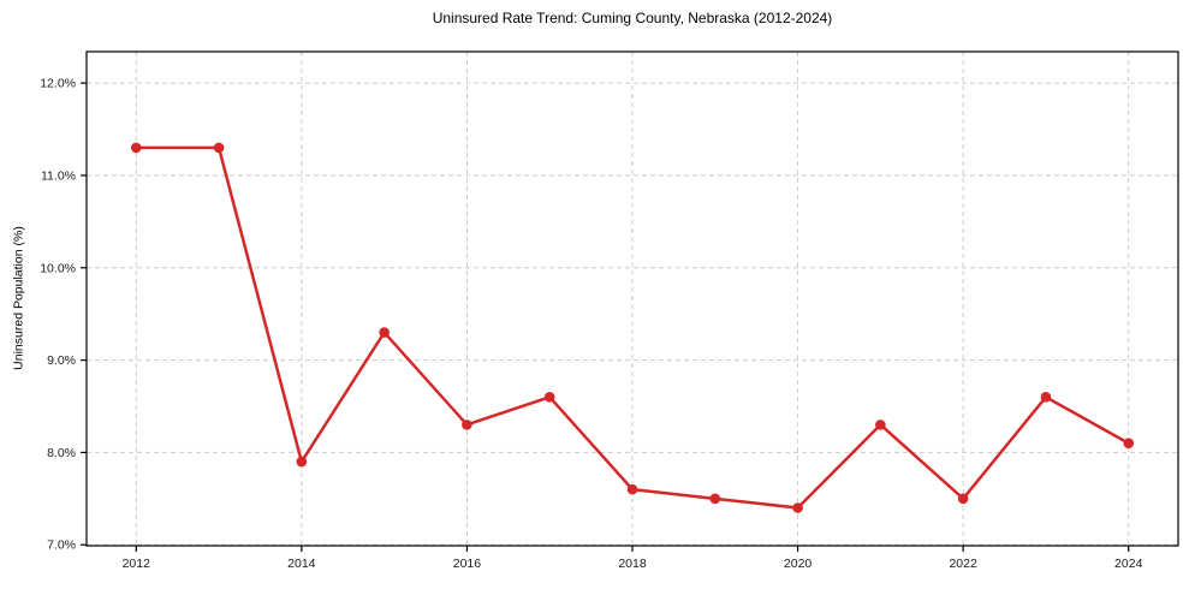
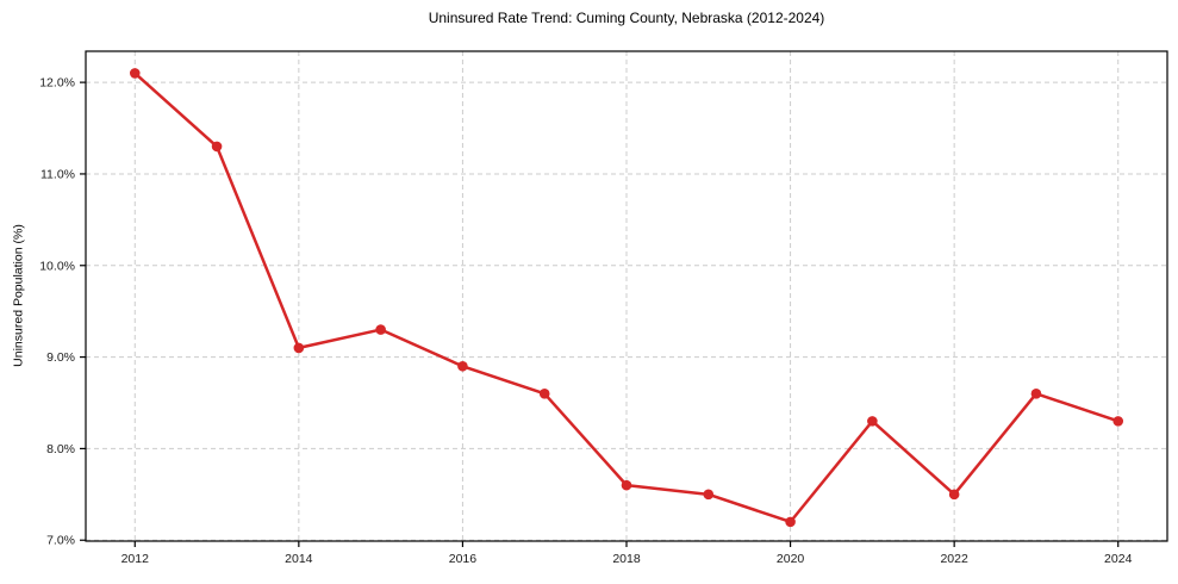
2012: 11.3% -> 12.1%
2014: 7.9% -> 9.1%
2016: 8.3% -> 8.9%
2020: 7.4% -> 7.2%
2024: 8.1% -> 8.3%
